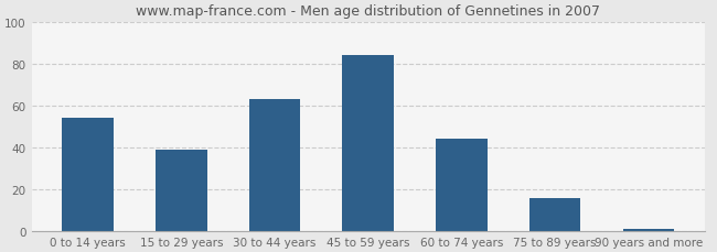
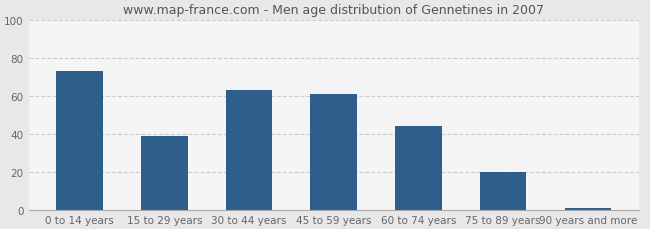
0 to 14 years: 54 -> 73
45 to 59 years: 84 -> 61
75 to 89 years: 16 -> 20
